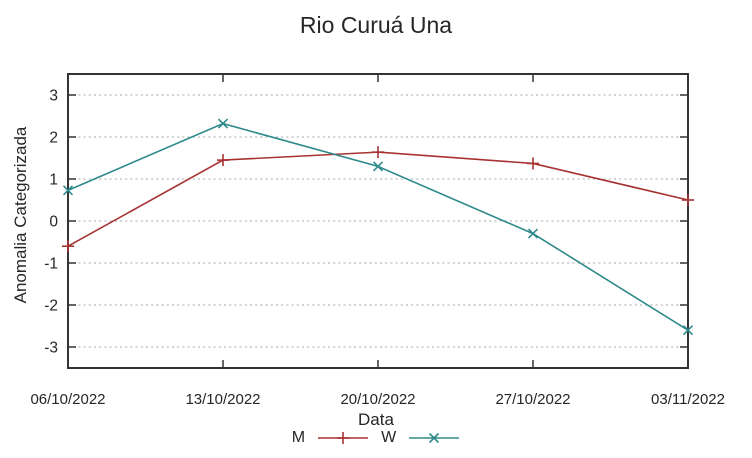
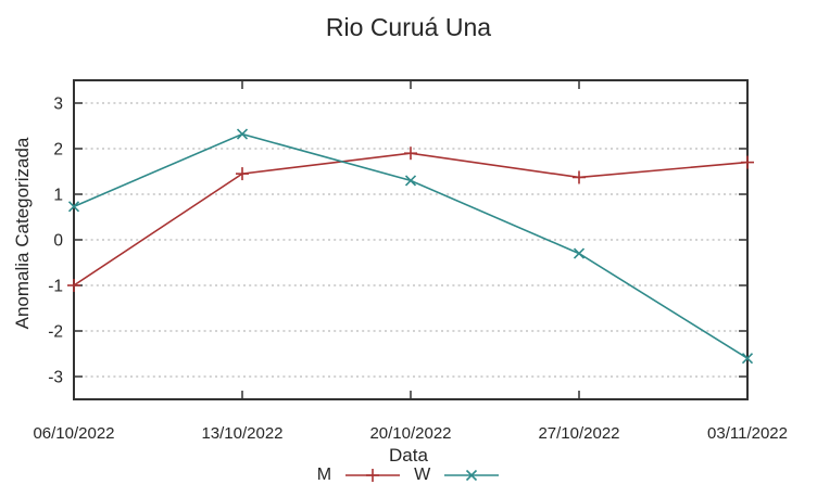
M/06/10/2022: -0.6 -> -1.0
M/20/10/2022: 1.6 -> 1.9
M/03/11/2022: 0.5 -> 1.7
